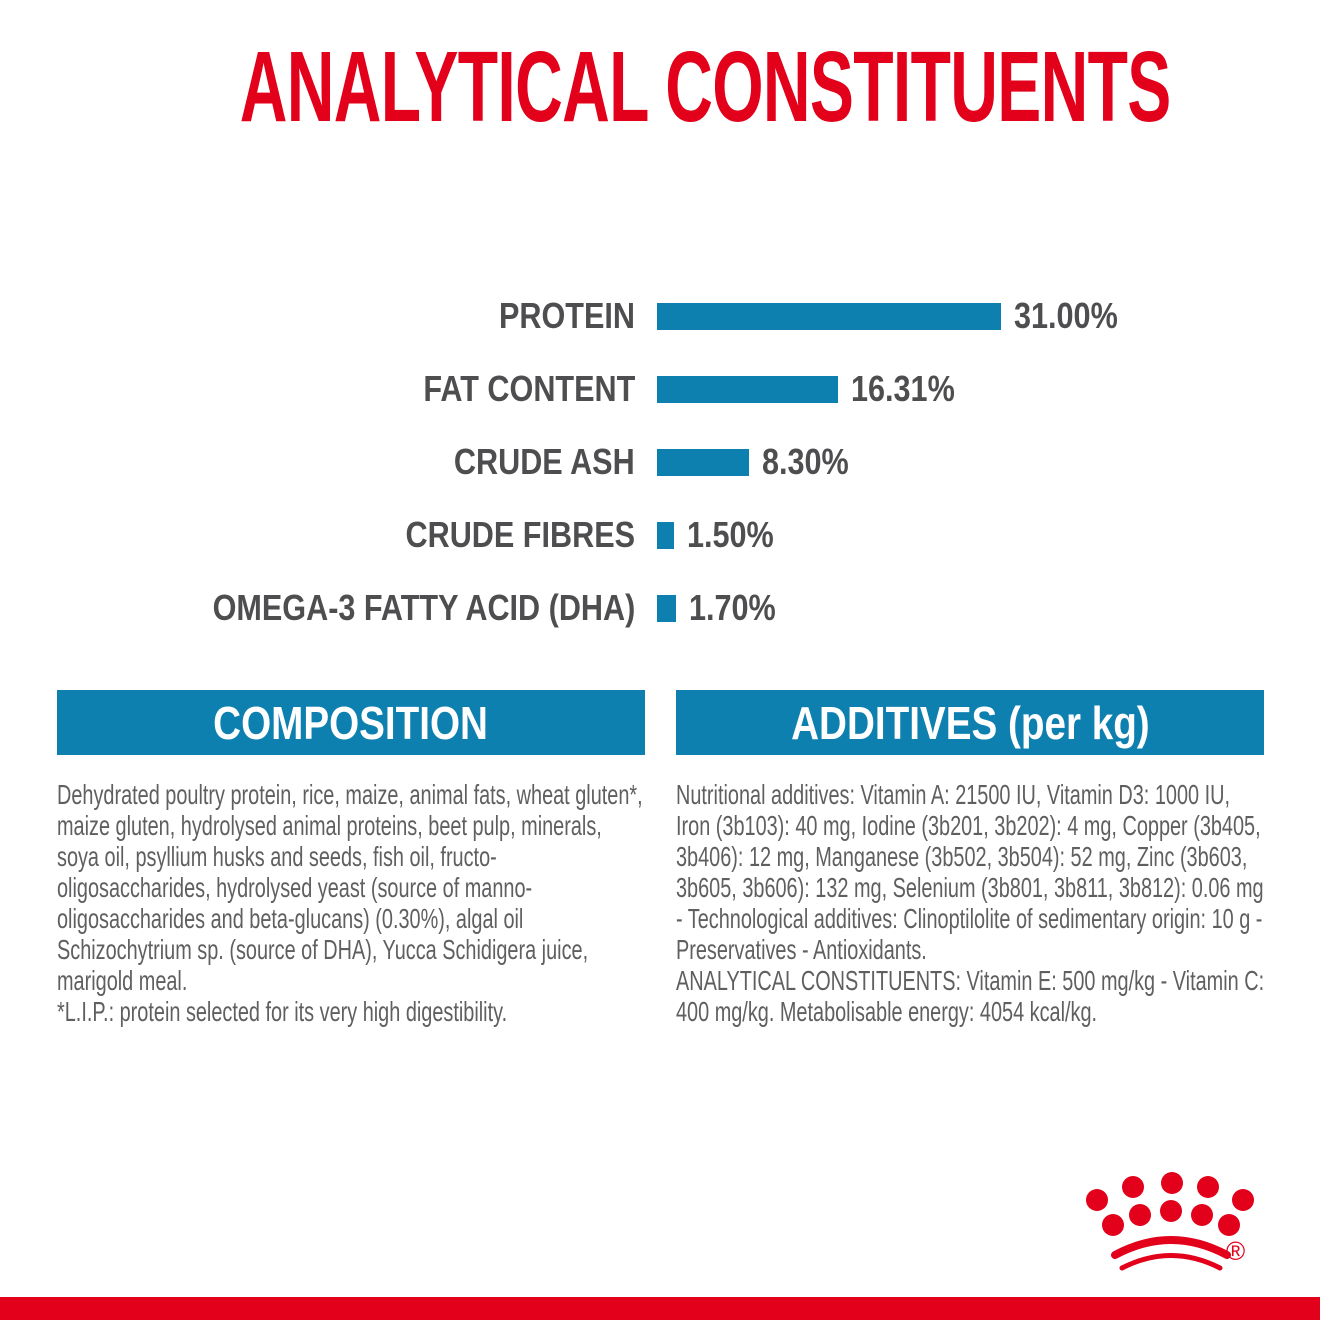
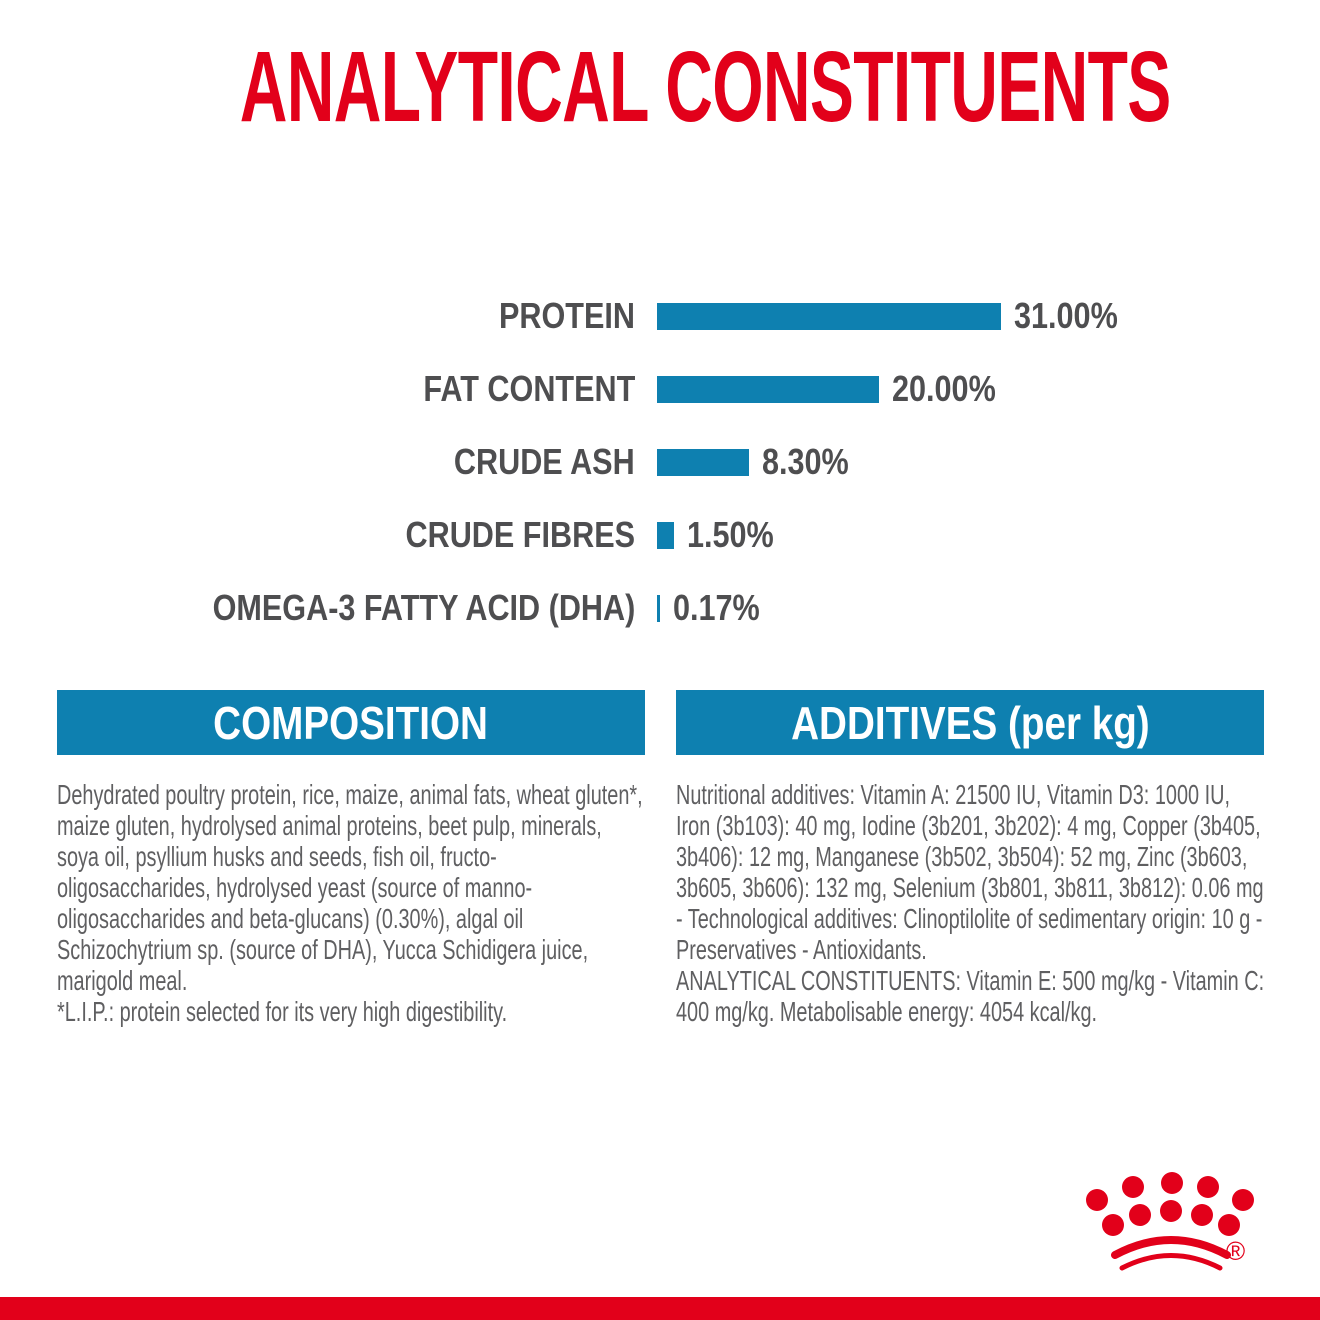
FAT CONTENT: 16.31% -> 20.00%
OMEGA-3 FATTY ACID (DHA): 1.70% -> 0.17%
